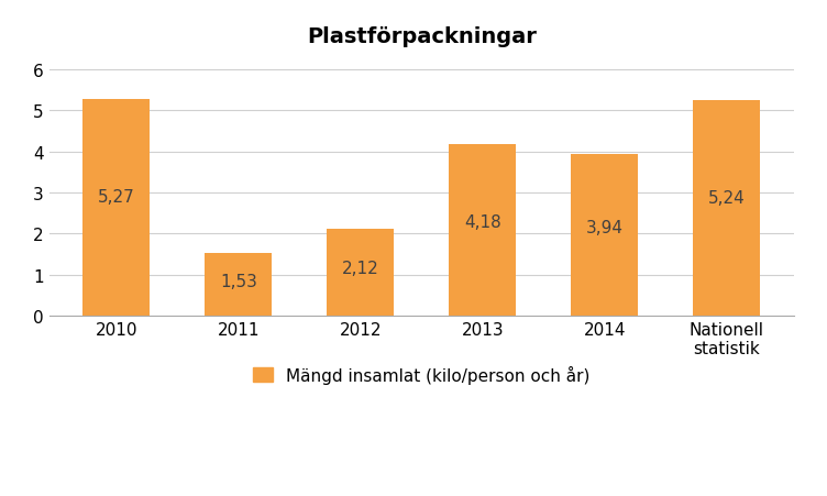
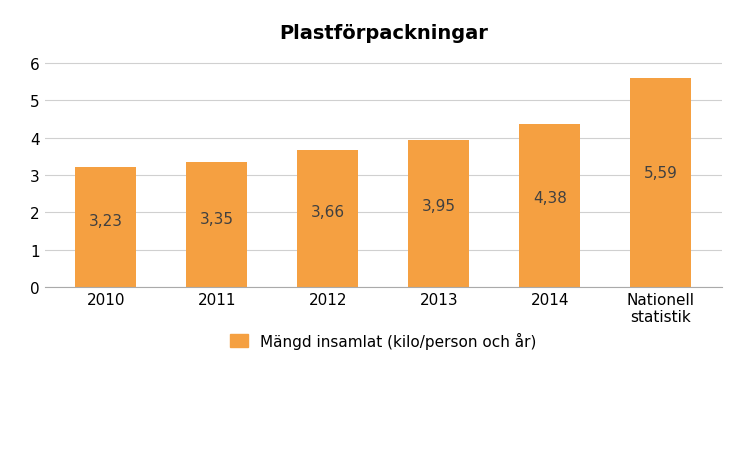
2010: 5,27 -> 3,23
2011: 1,53 -> 3,35
2012: 2,12 -> 3,66
2013: 4,18 -> 3,95
2014: 3,94 -> 4,38
Nationell statistik: 5,24 -> 5,59
